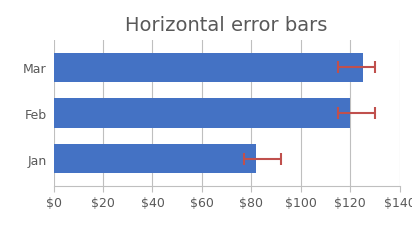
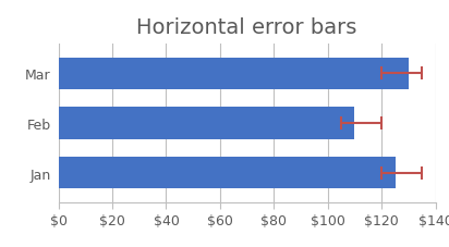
Mar: $125 -> $130
Feb: $120 -> $110
Jan: $82 -> $125
